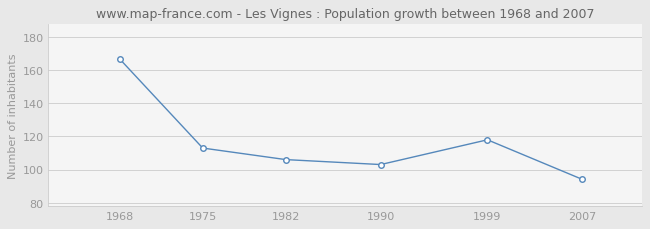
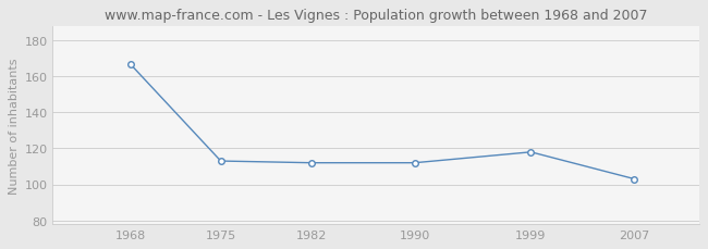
1982: 106 -> 112
1990: 103 -> 112
2007: 94 -> 103
